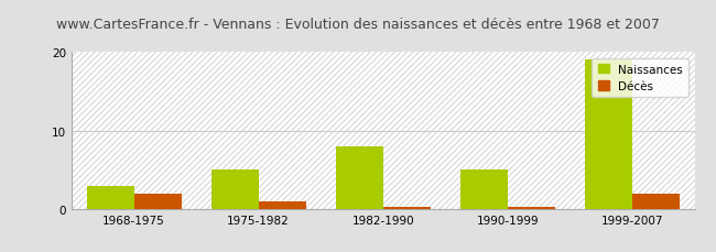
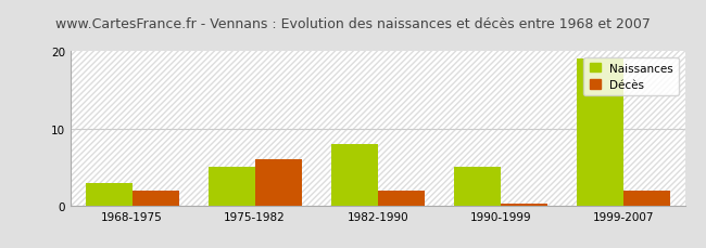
Décès/1975-1982: 1.0 -> 6.0
Décès/1982-1990: 0.3 -> 2.0
